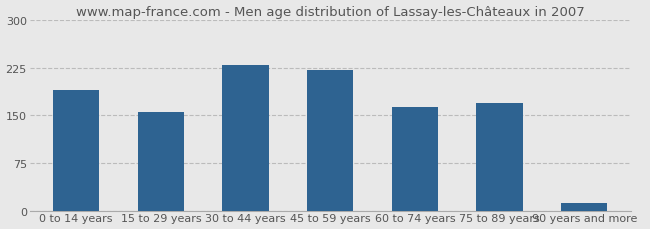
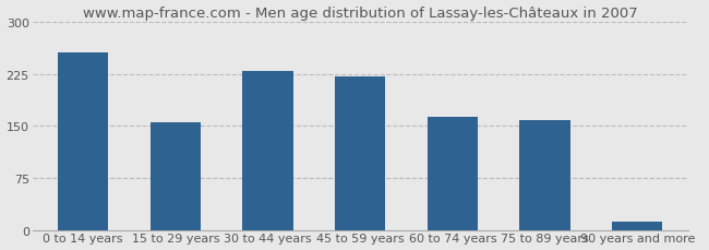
0 to 14 years: 190 -> 256
75 to 89 years: 170 -> 158
